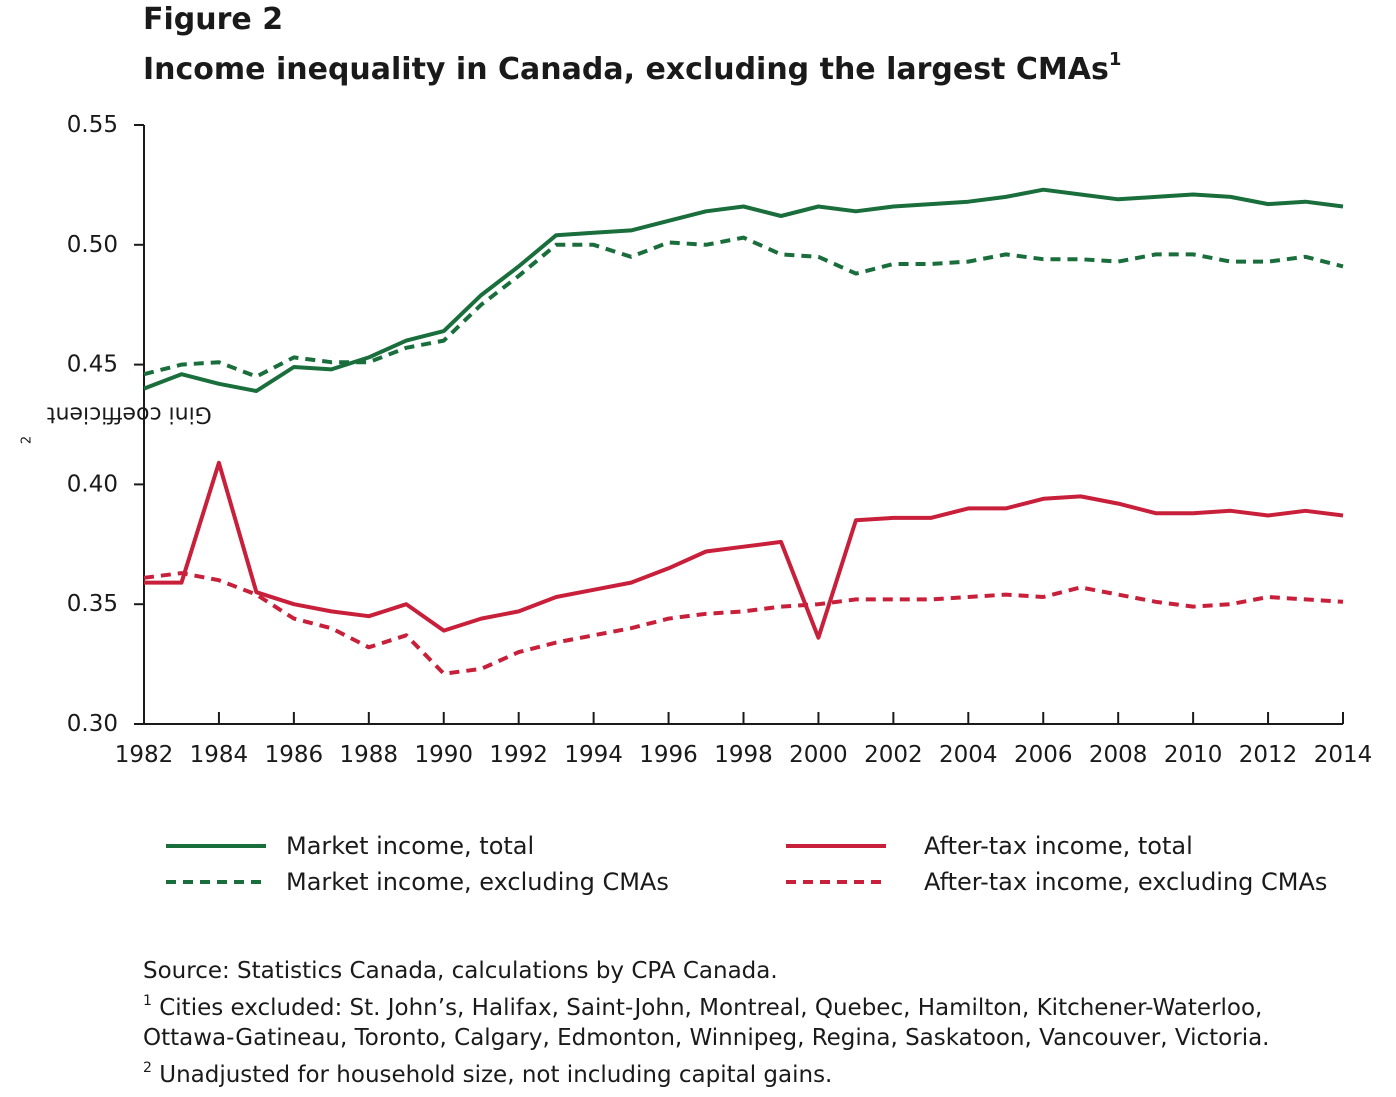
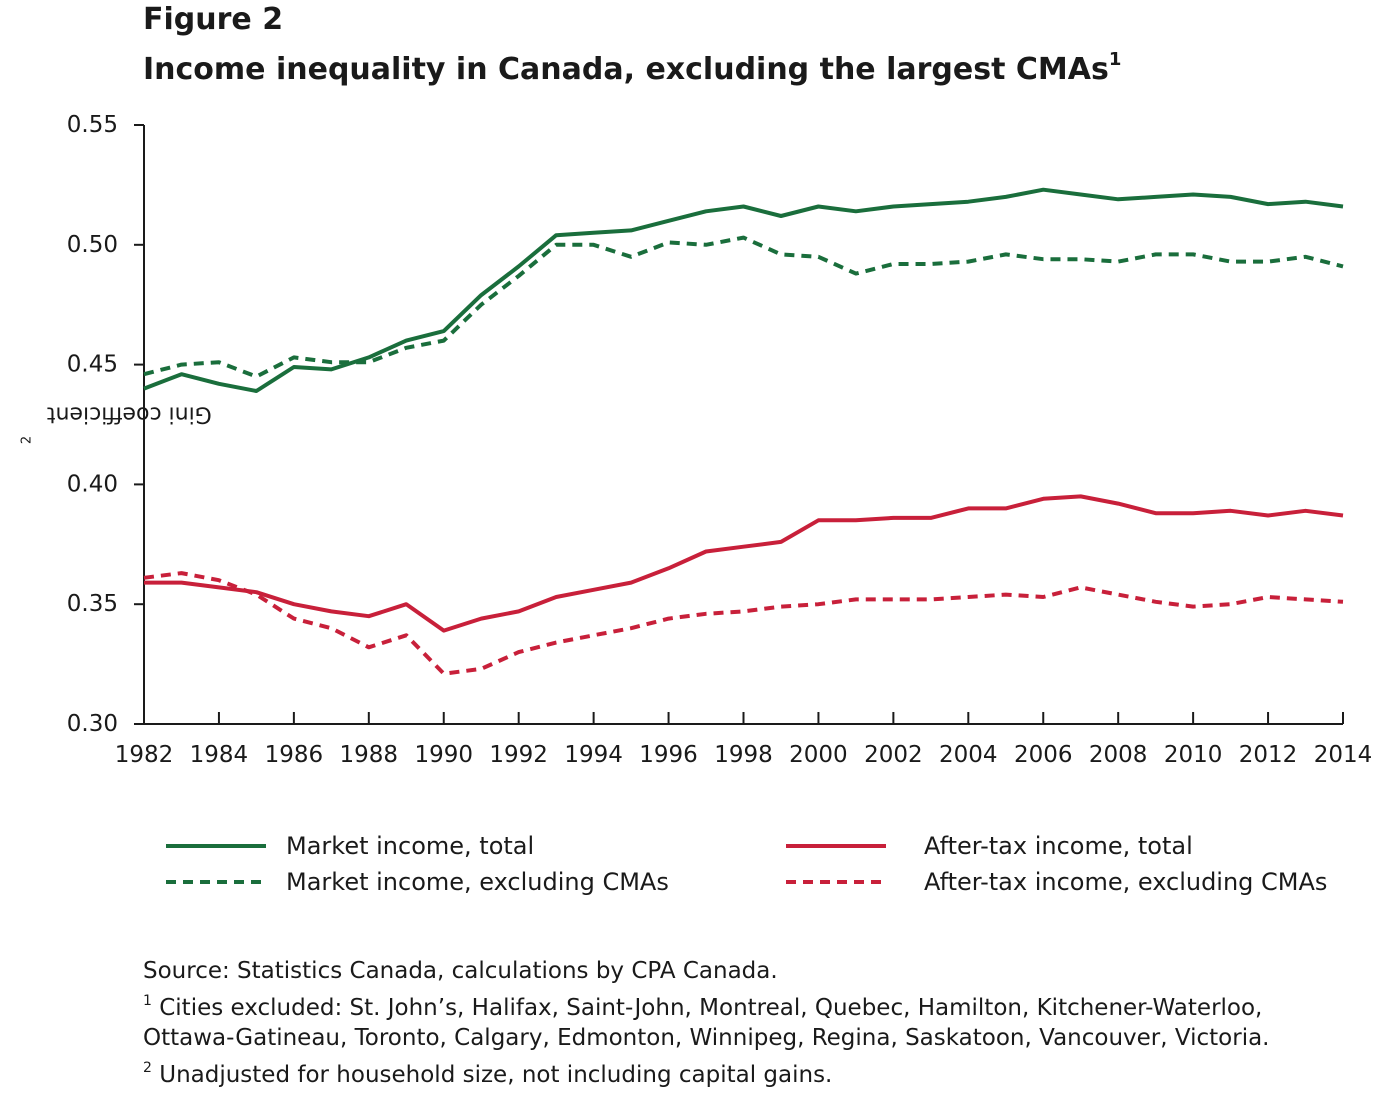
After-tax income, total/1984: 0.409 -> 0.357
After-tax income, total/2000: 0.336 -> 0.385
